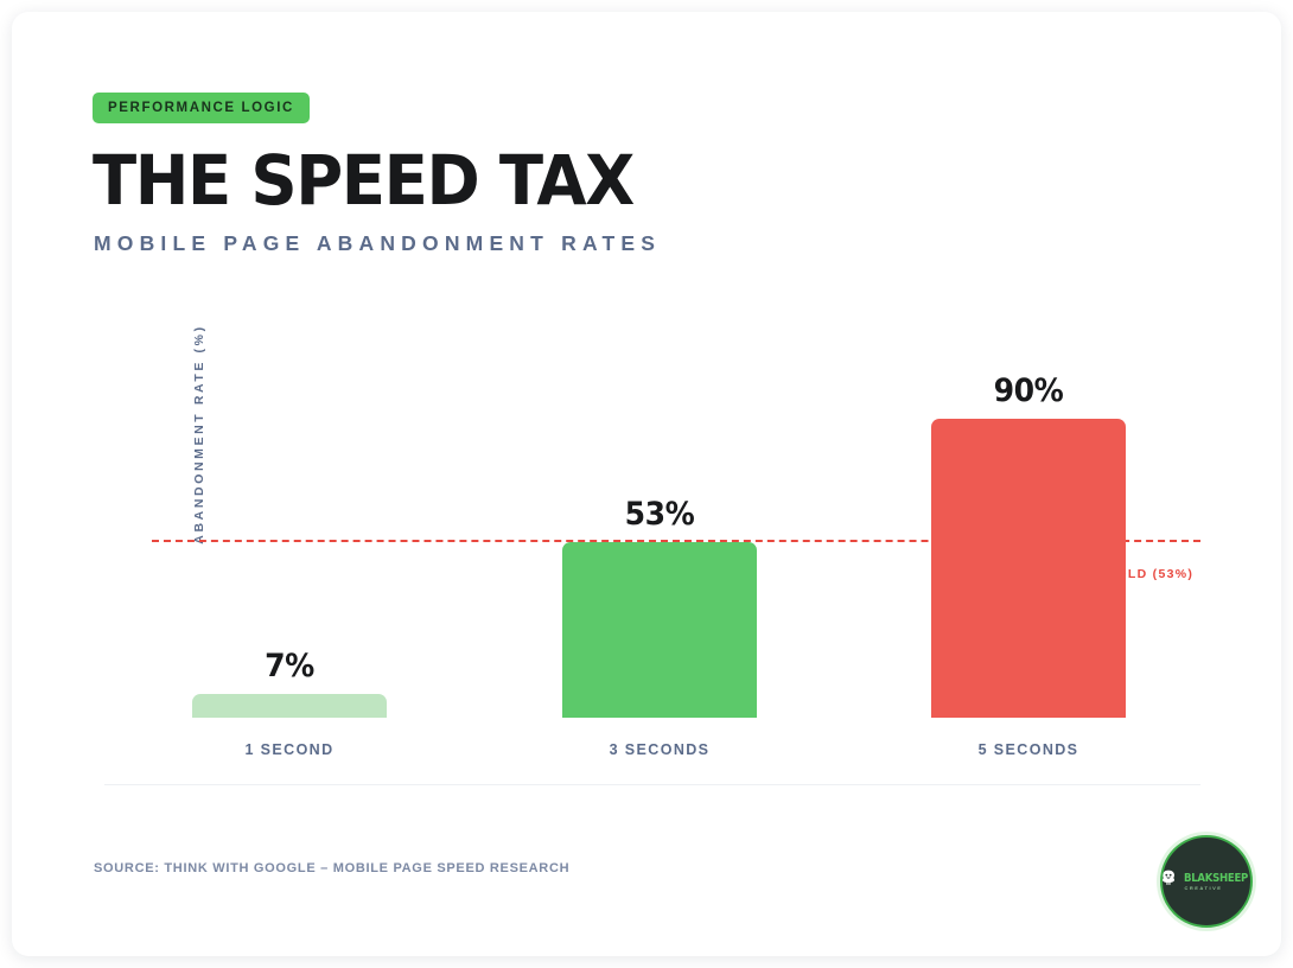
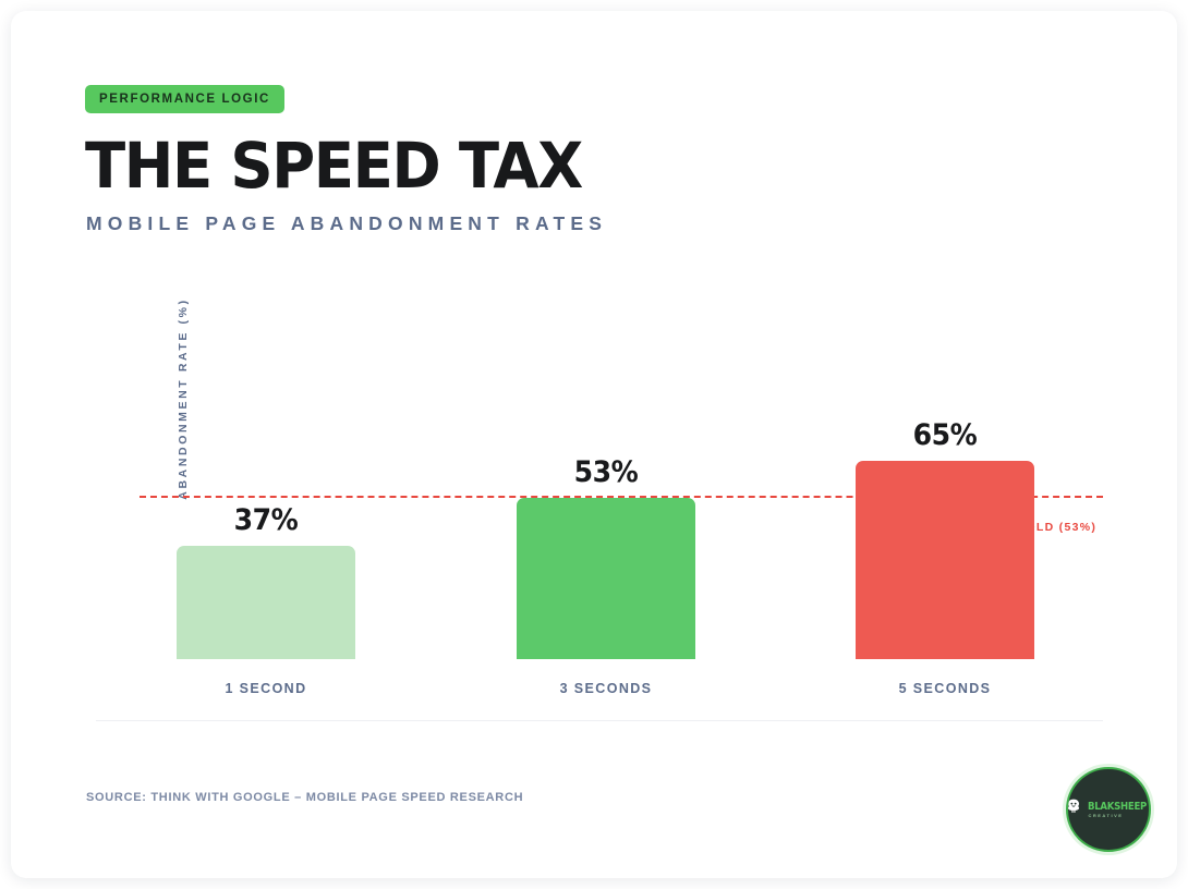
1 SECOND: 7% -> 37%
5 SECONDS: 90% -> 65%
